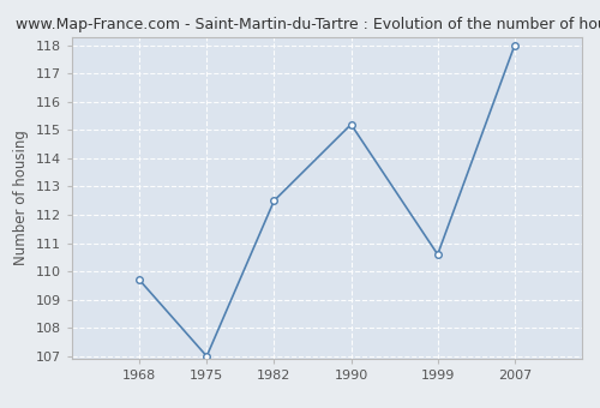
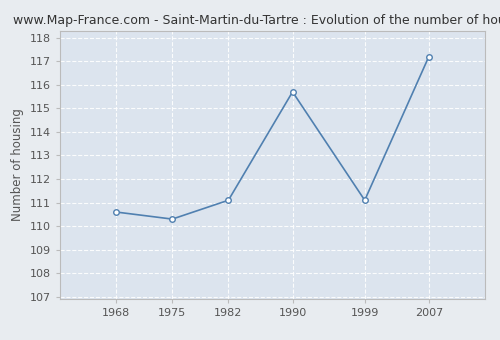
1968: 109.7 -> 110.6
1975: 107.0 -> 110.3
1982: 112.5 -> 111.1
1990: 115.2 -> 115.7
1999: 110.6 -> 111.1
2007: 118.0 -> 117.2
